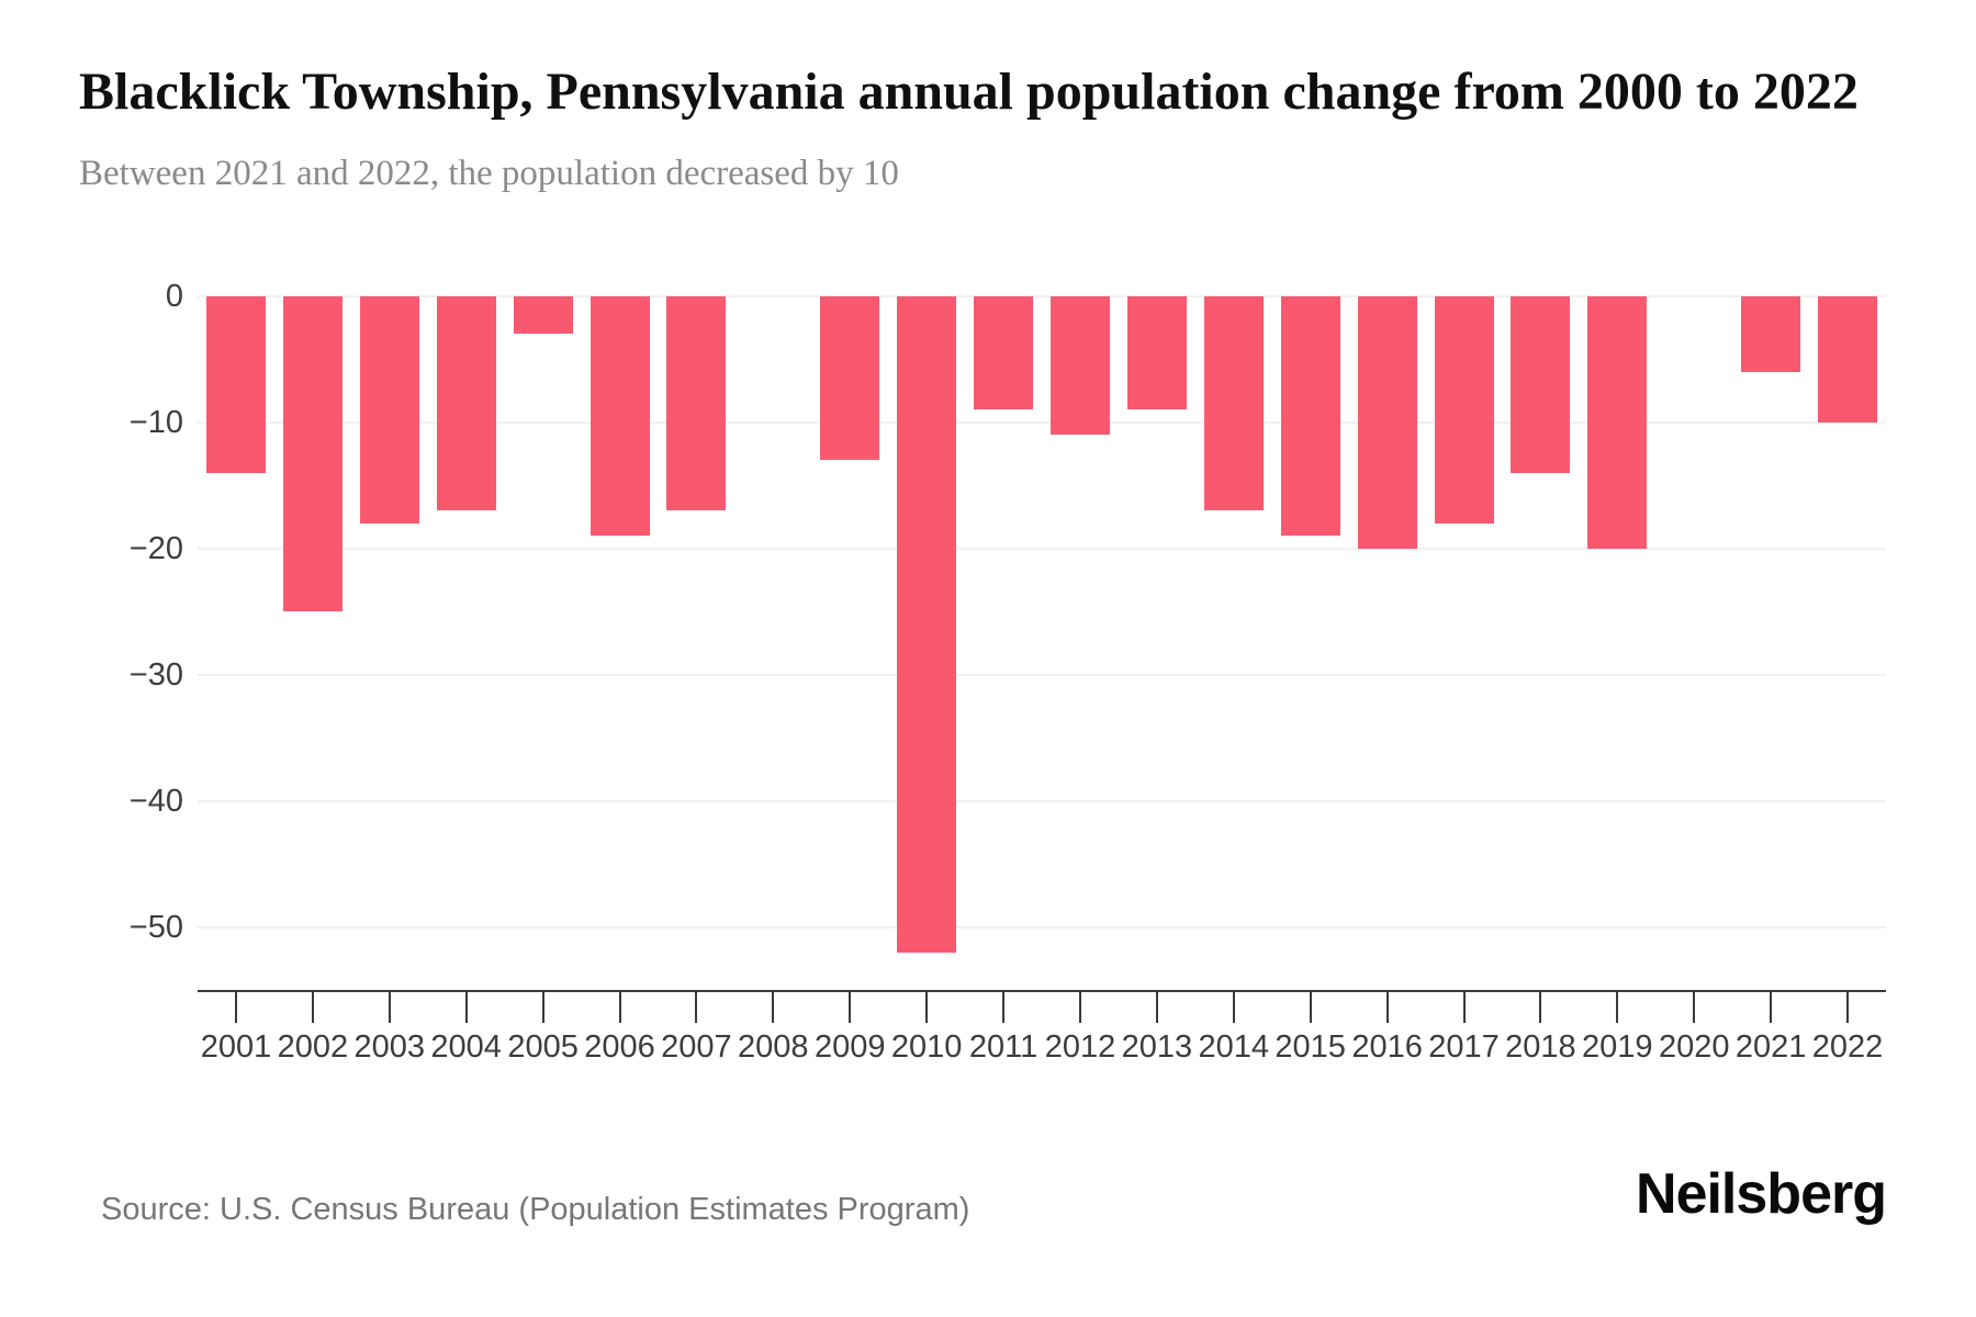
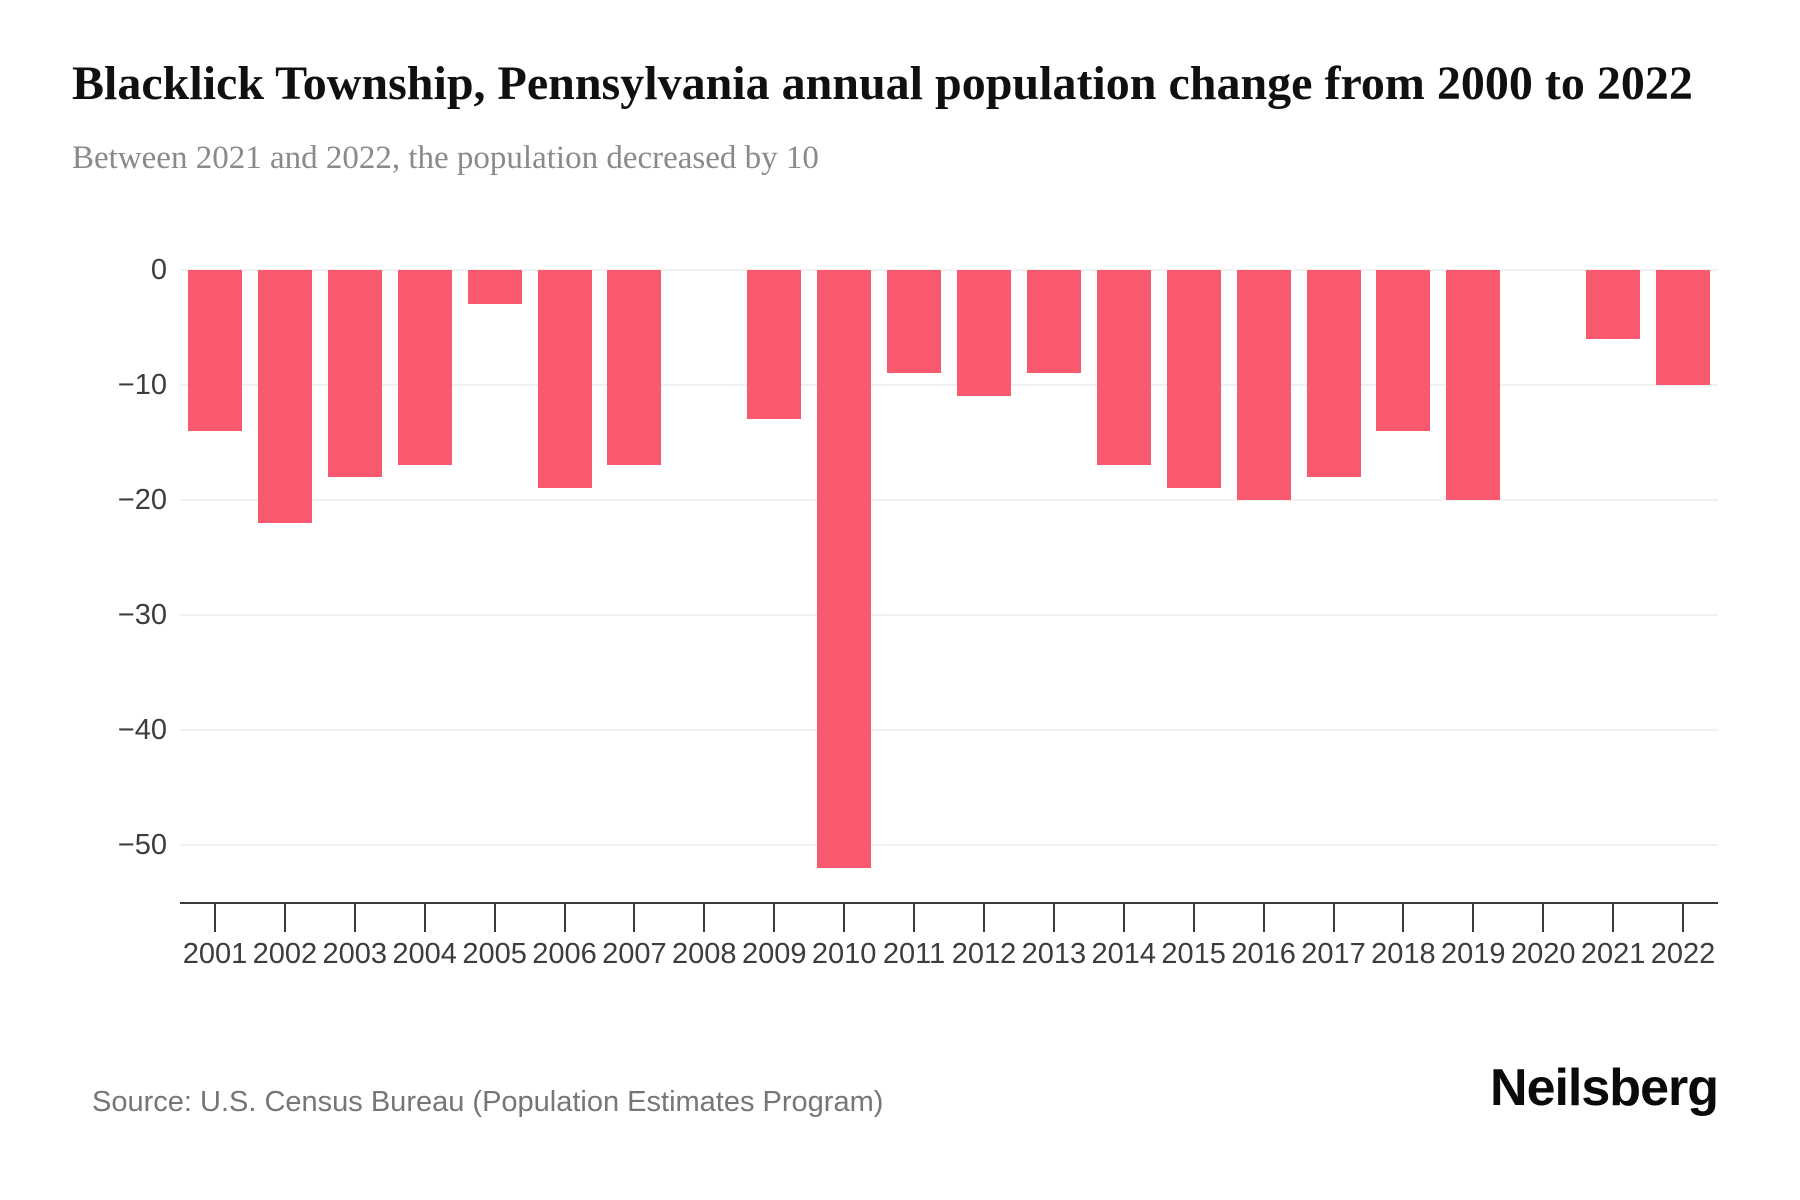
2002: -25 -> -22
